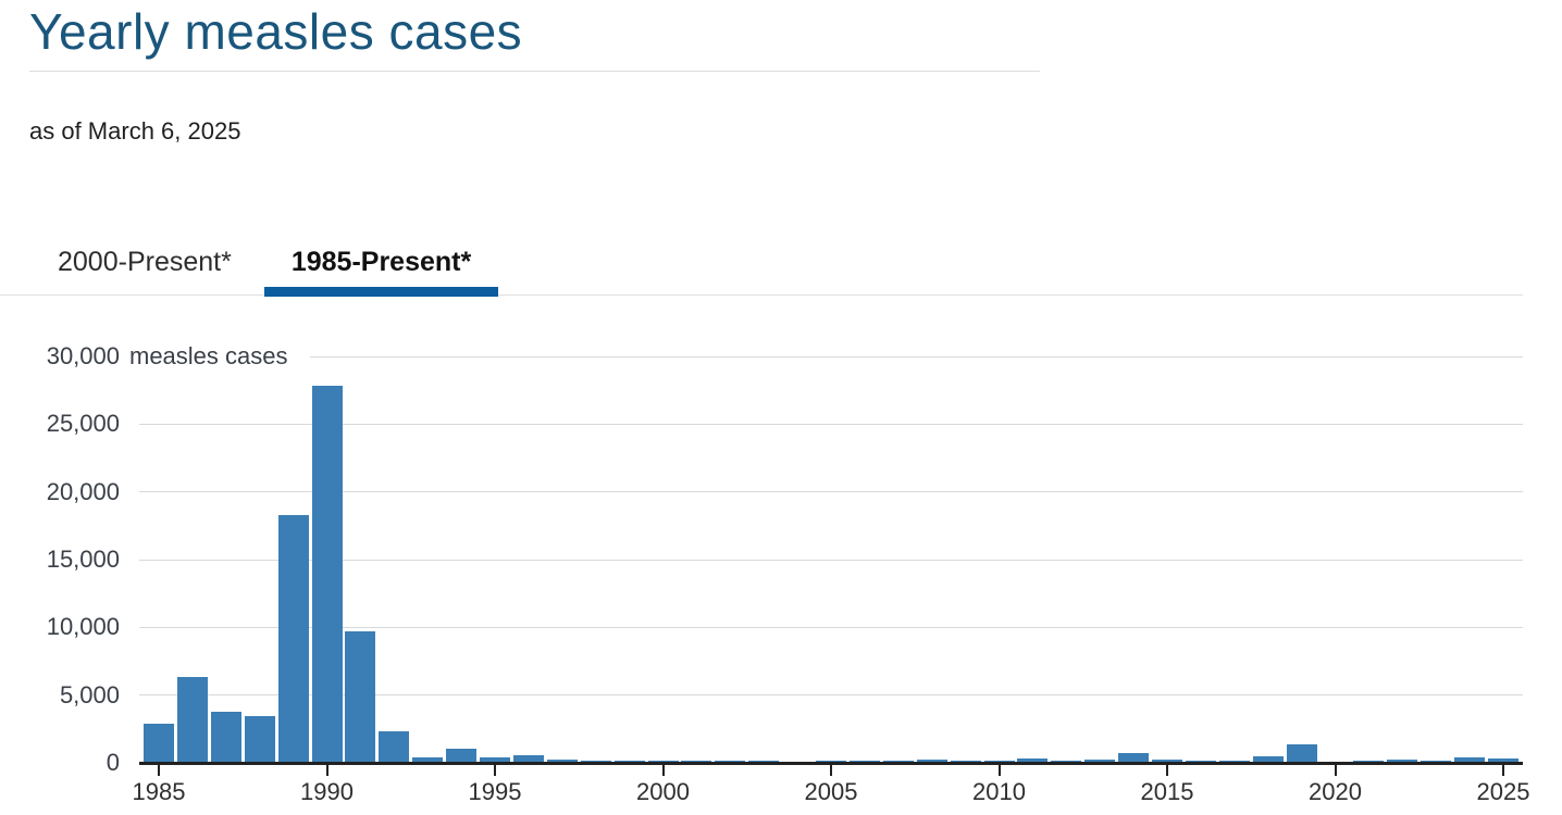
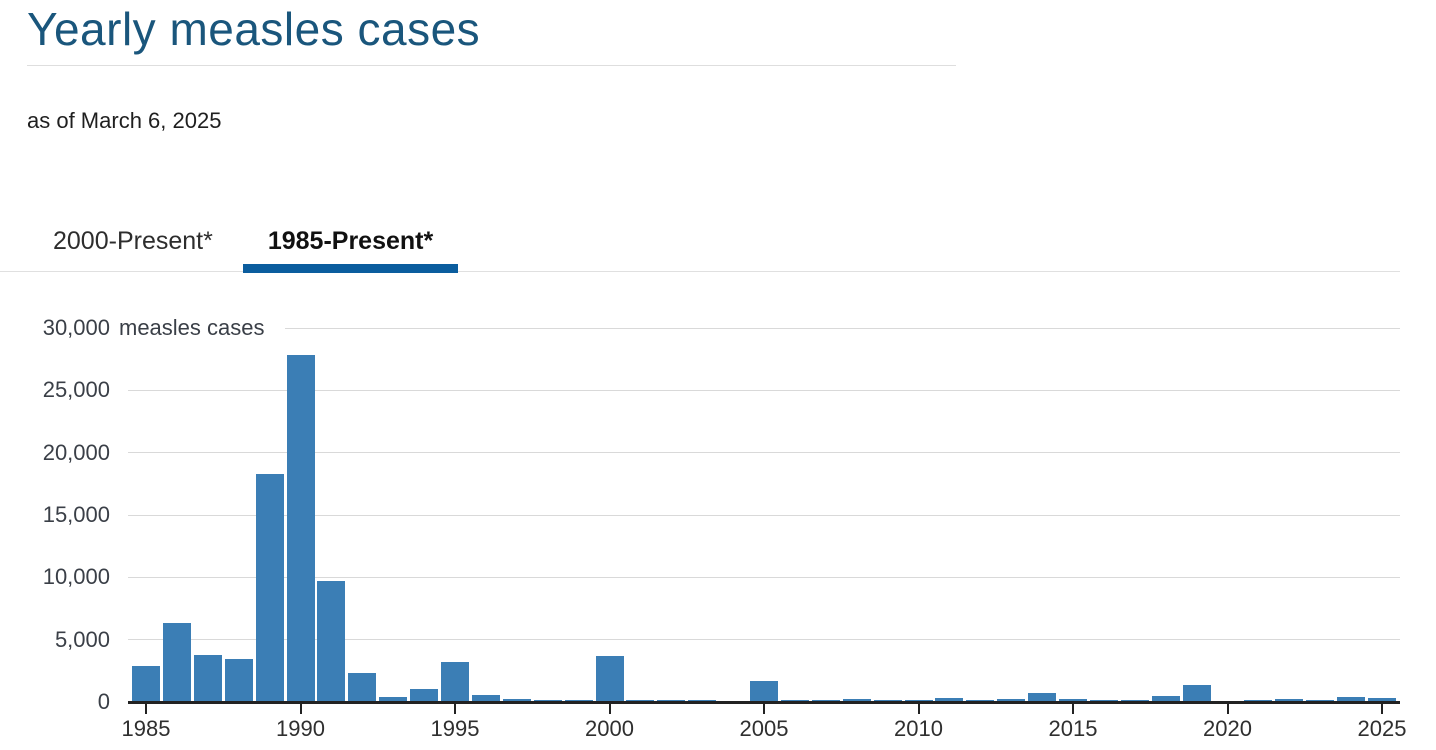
1995: 300 -> 3100
2000: 100 -> 3600
2005: 100 -> 1600
